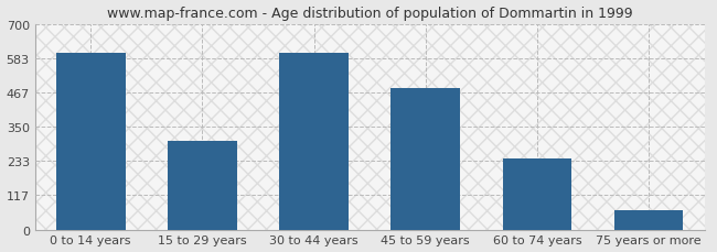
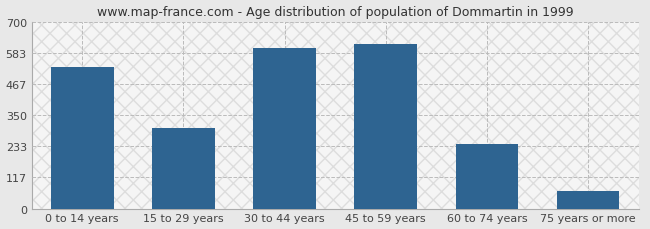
0 to 14 years: 600 -> 530
45 to 59 years: 480 -> 615
